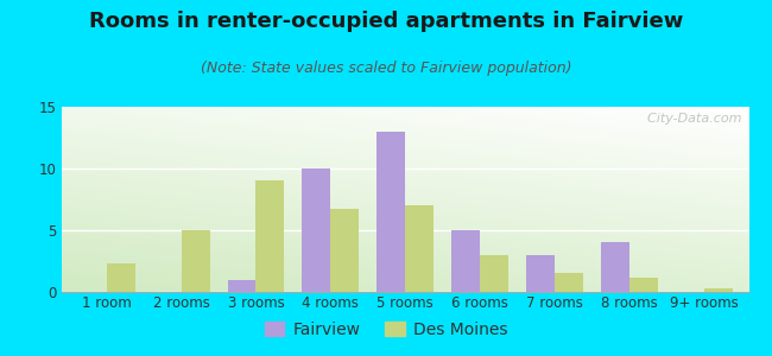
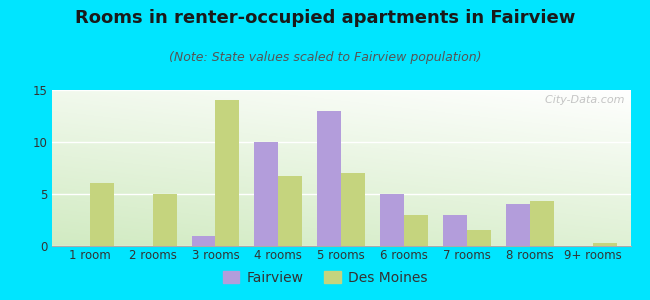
Des Moines/1 room: 2.3 -> 6.1
Des Moines/3 rooms: 9.0 -> 14.0
Des Moines/8 rooms: 1.2 -> 4.3
